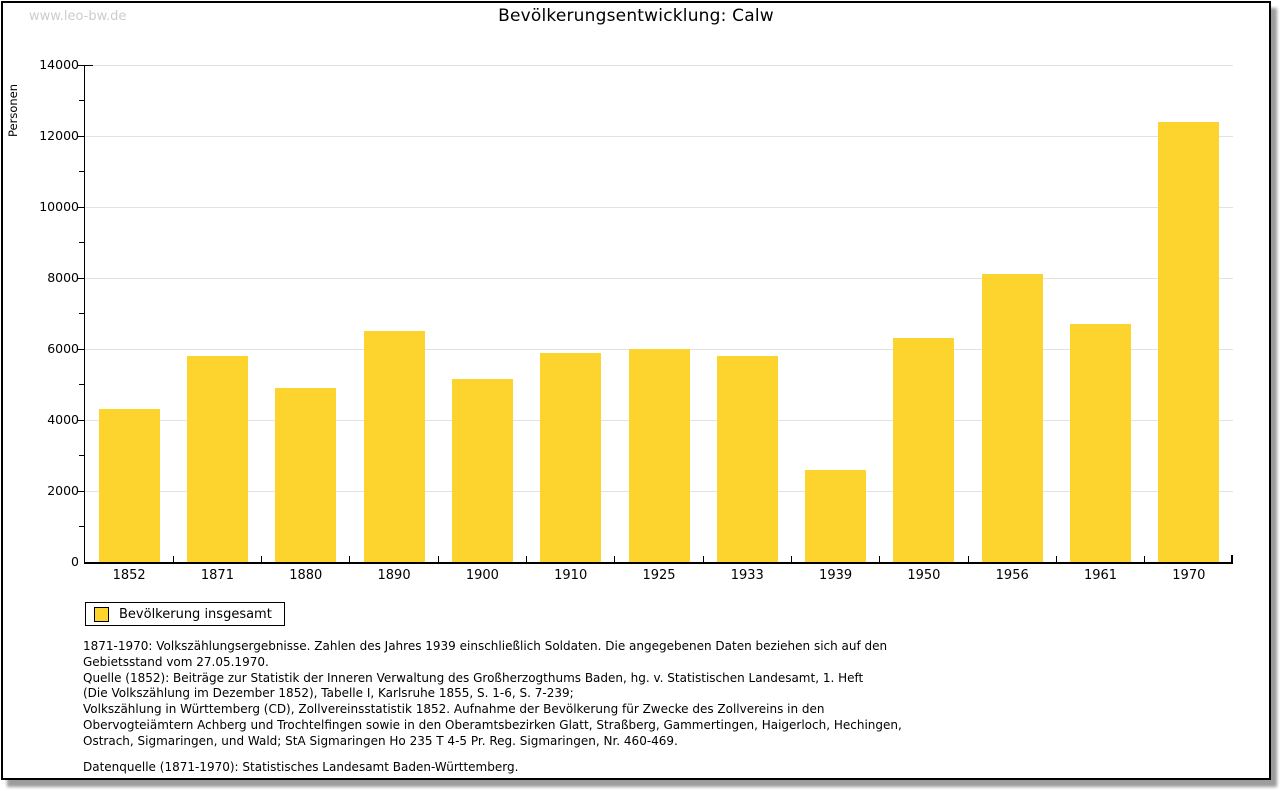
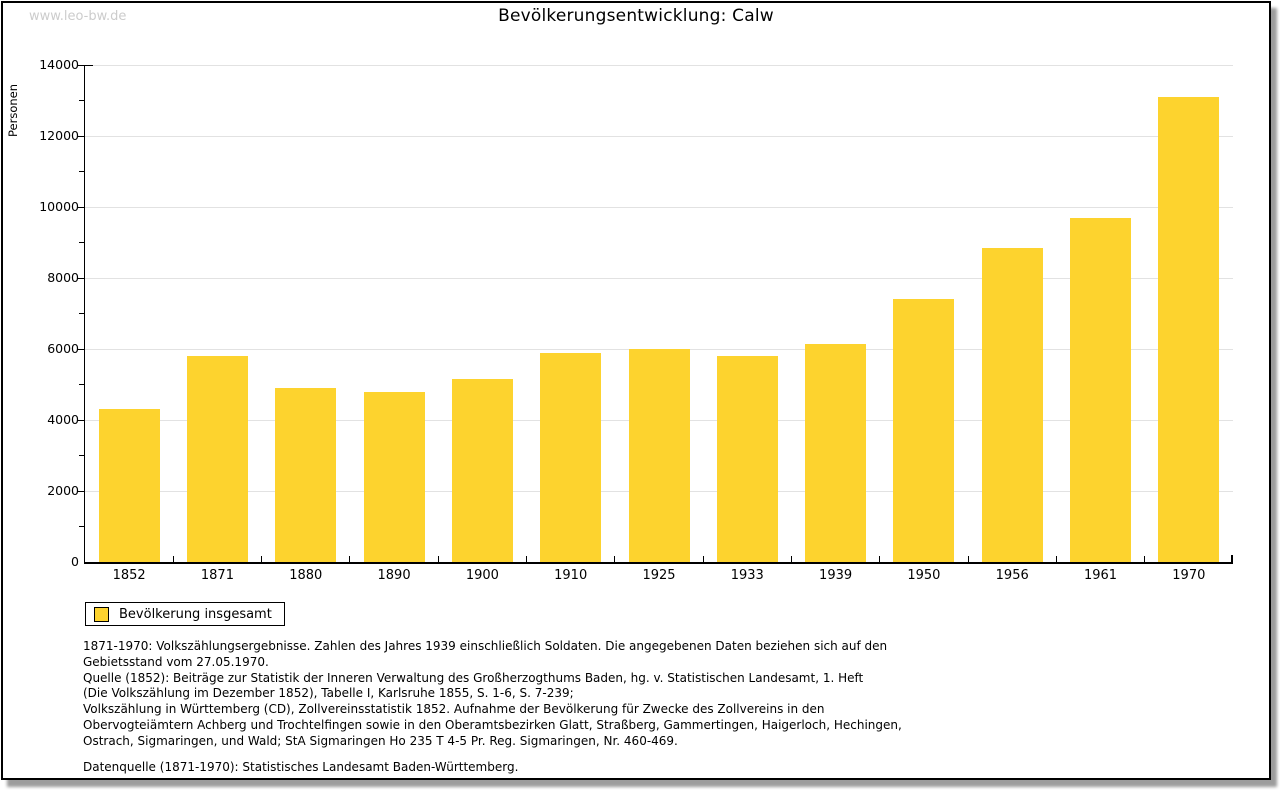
1890: 6500 -> 4800
1939: 2600 -> 6200
1950: 6300 -> 7400
1956: 8100 -> 8800
1961: 6700 -> 9700
1970: 12400 -> 13100
